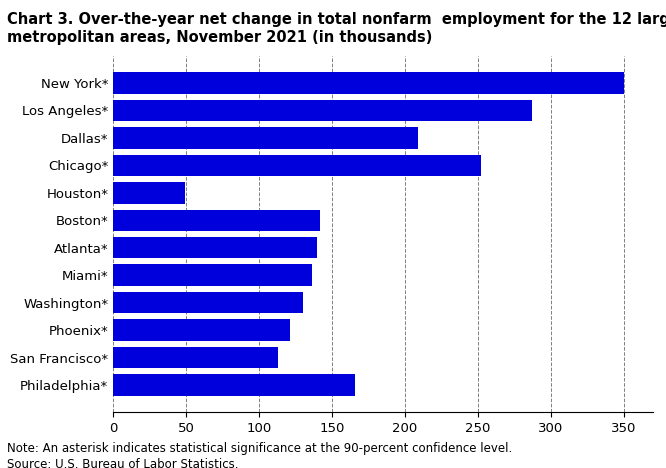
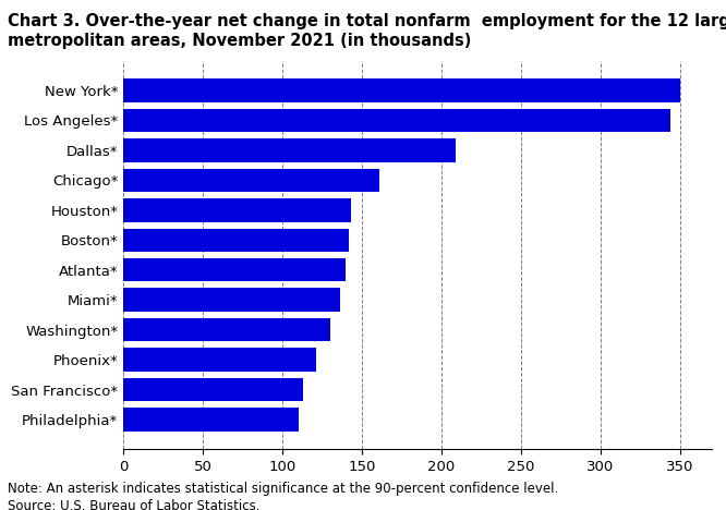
Los Angeles*: 287 -> 344
Chicago*: 252 -> 161
Houston*: 49 -> 143
Philadelphia*: 166 -> 110
